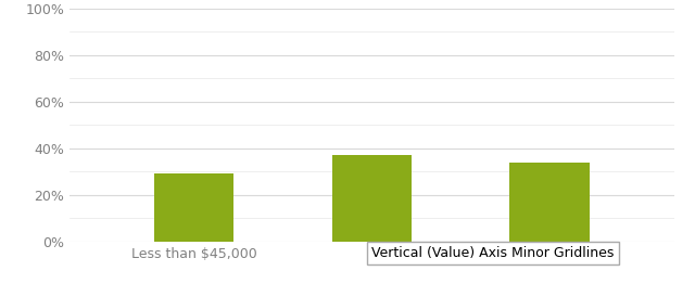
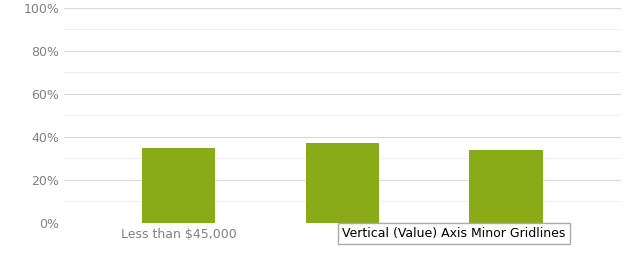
Less than $45,000: 29% -> 35%
